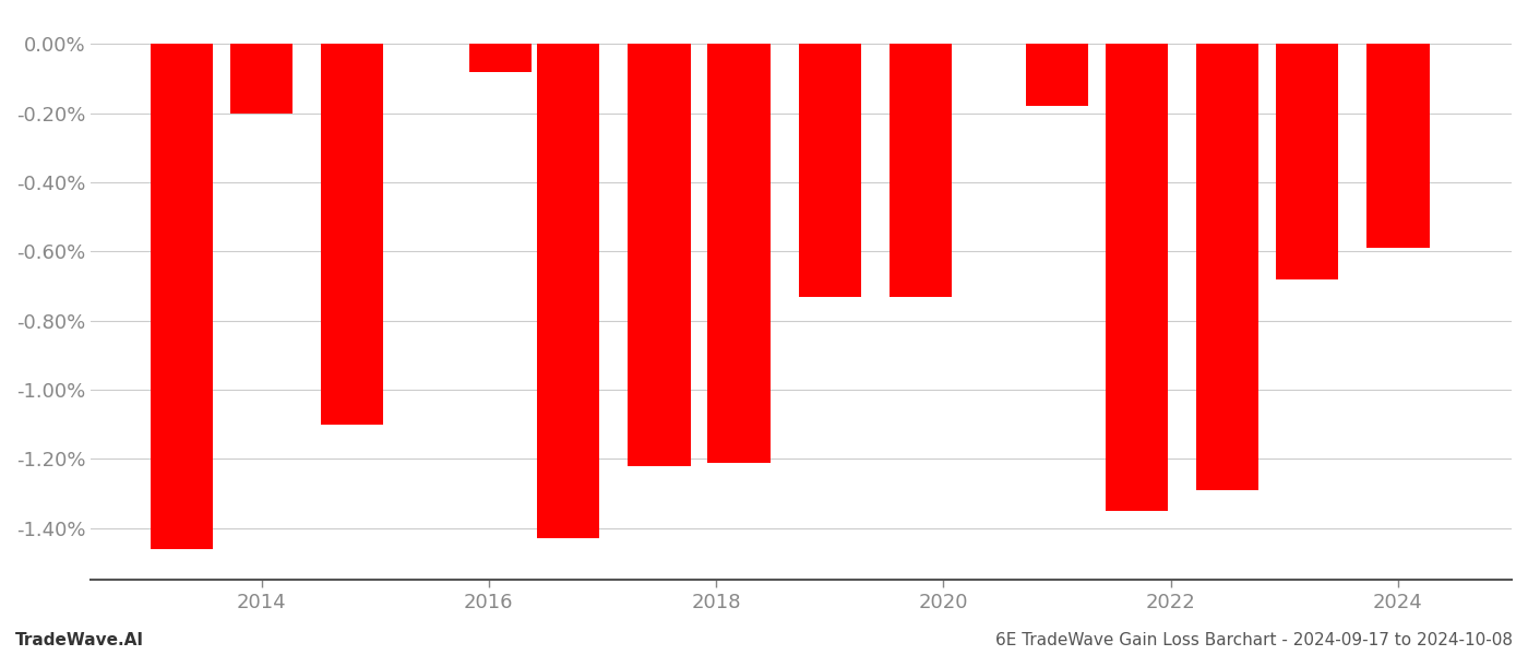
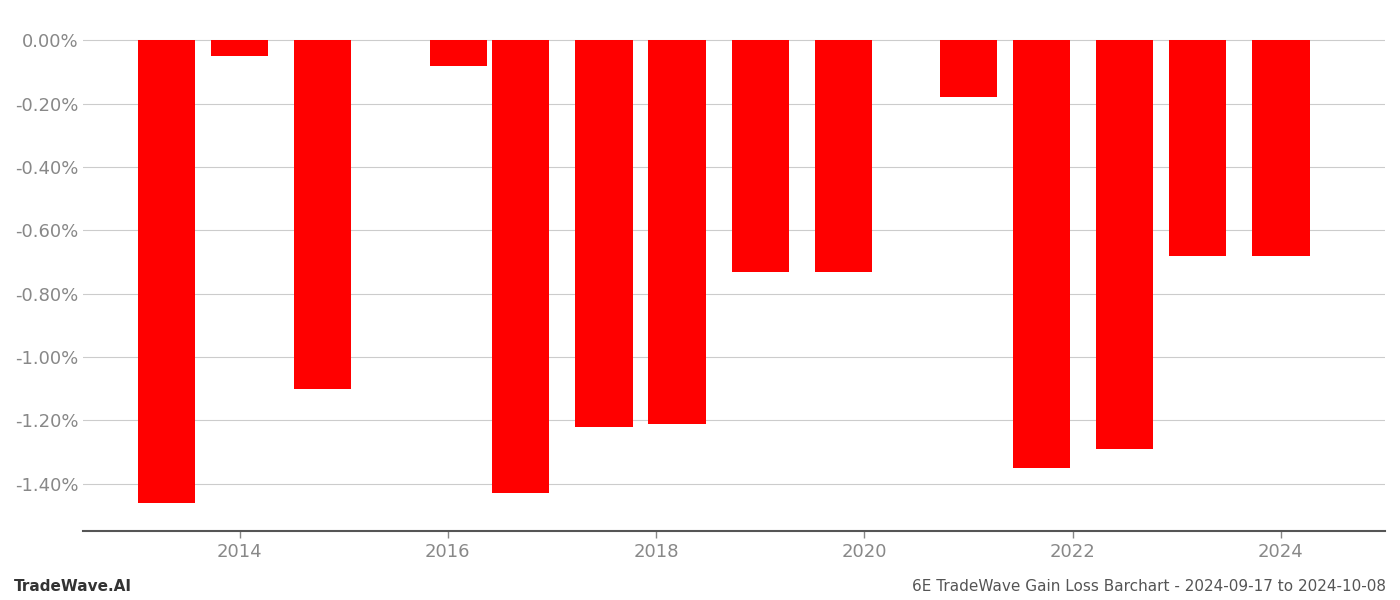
2014: -0.20% -> -0.05%
2024: -0.59% -> -0.68%
